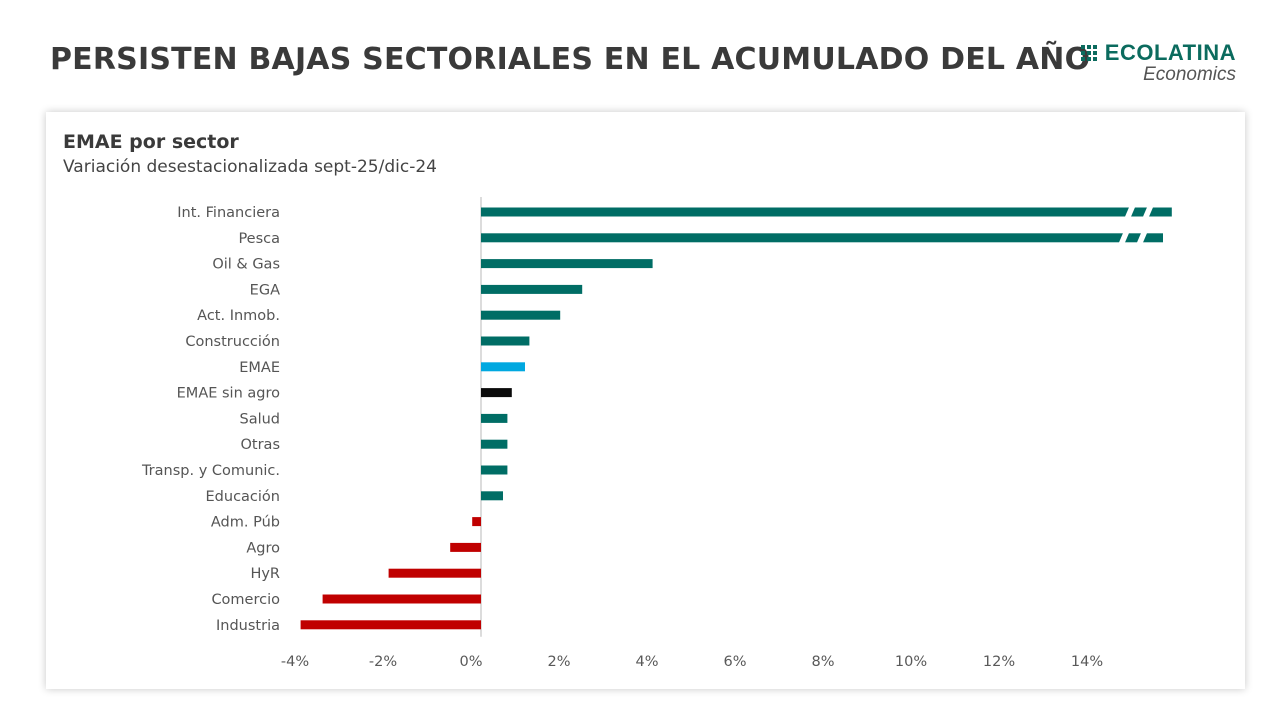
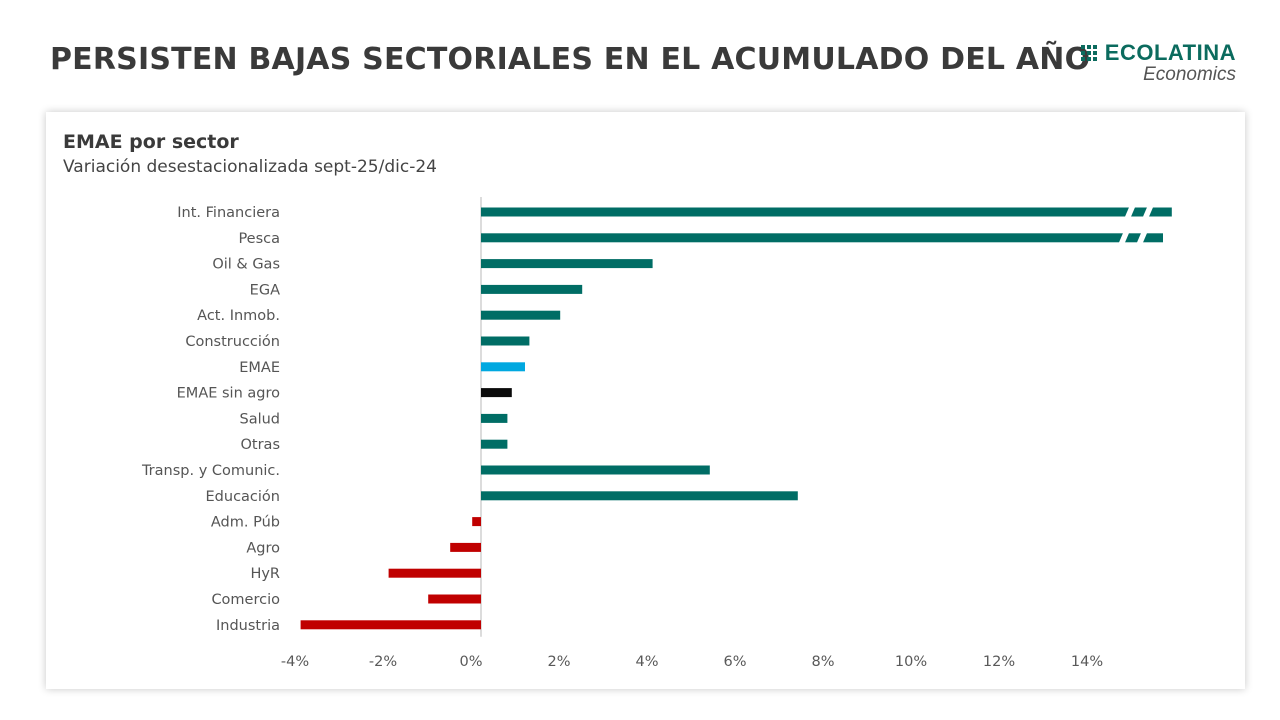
Transp. y Comunic.: 0.6% -> 5.2%
Educación: 0.5% -> 7.2%
Comercio: -3.6% -> -1.2%
